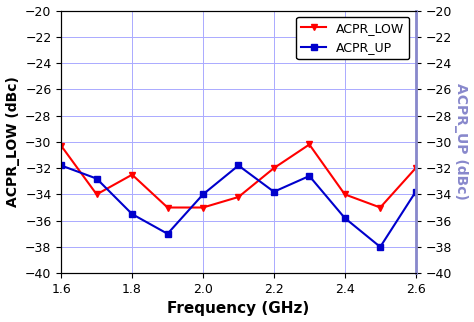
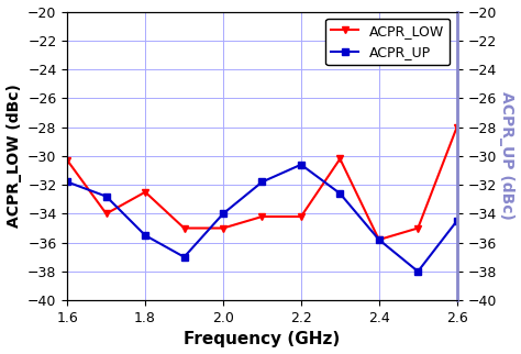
ACPR_LOW/2.2: -32.0 -> -34.2
ACPR_UP/2.2: -33.8 -> -30.6
ACPR_LOW/2.4: -34.0 -> -35.8
ACPR_LOW/2.6: -32.0 -> -28.0
ACPR_UP/2.6: -33.8 -> -34.5
